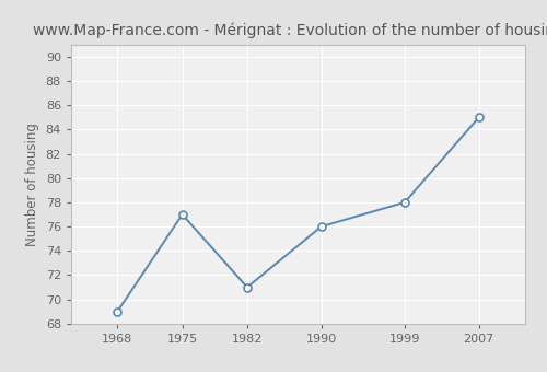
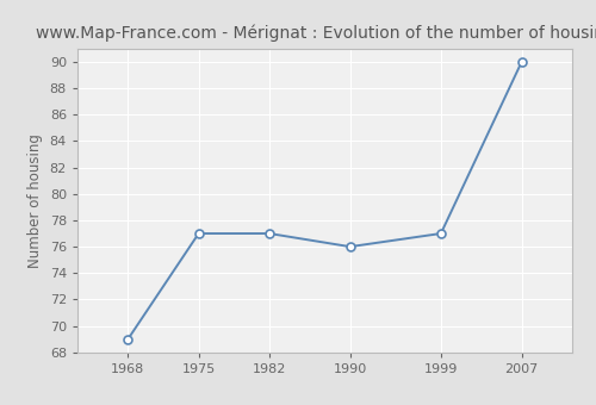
1982: 71 -> 77
1999: 78 -> 77
2007: 85 -> 90
